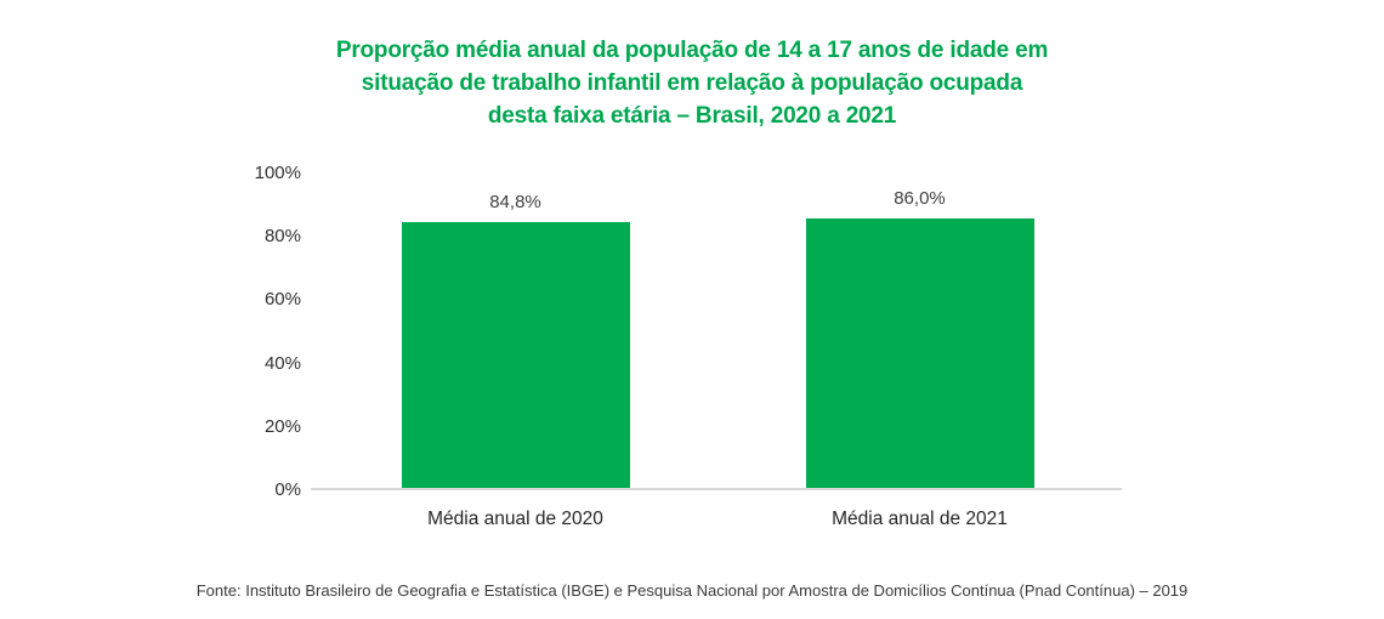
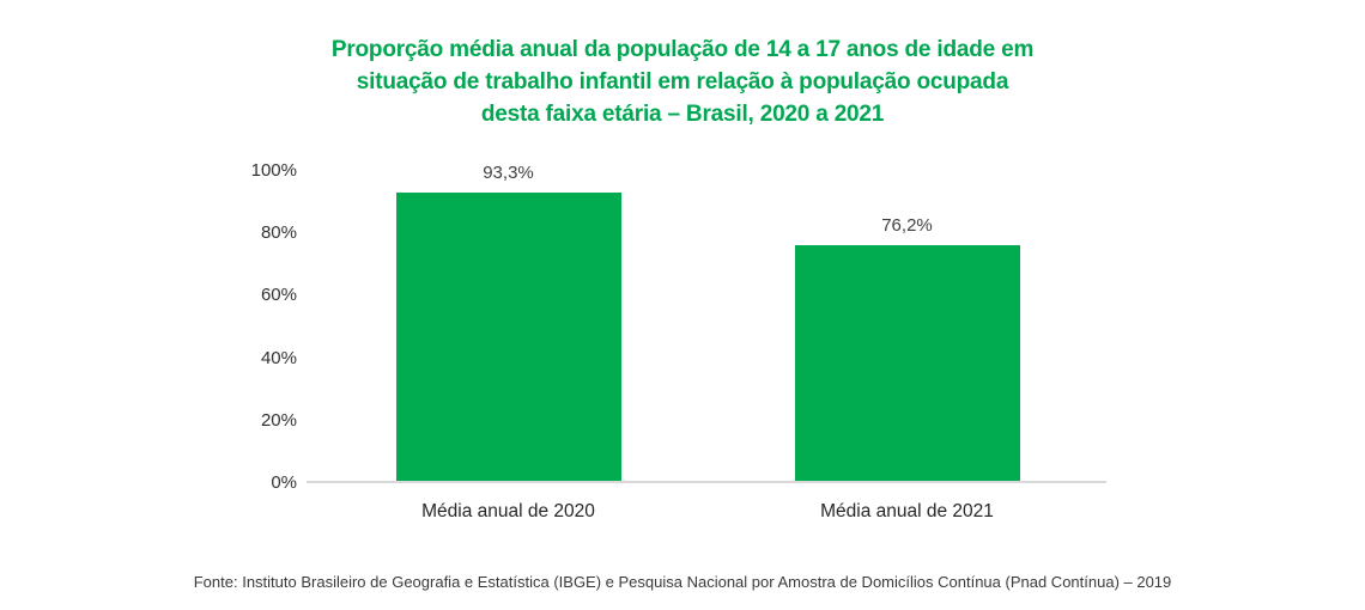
Média anual de 2020: 84,8% -> 93,3%
Média anual de 2021: 86,0% -> 76,2%
